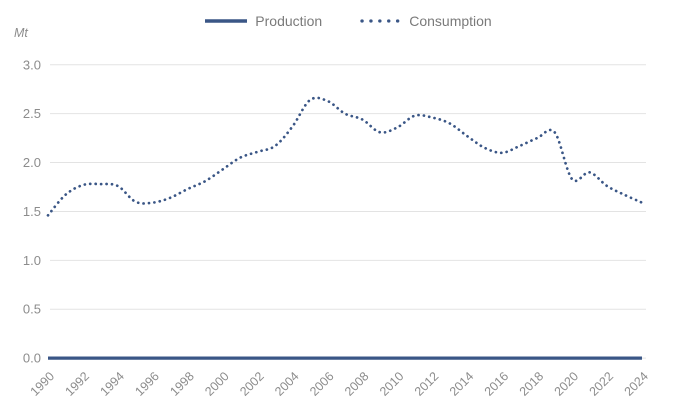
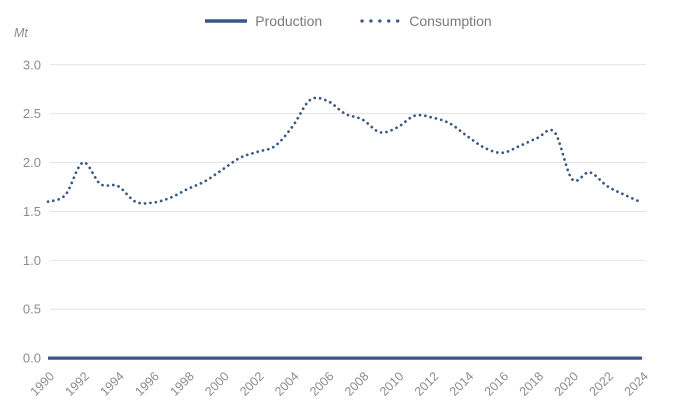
Consumption/1990: 1.5 -> 1.6
Consumption/1992: 1.8 -> 2.0
